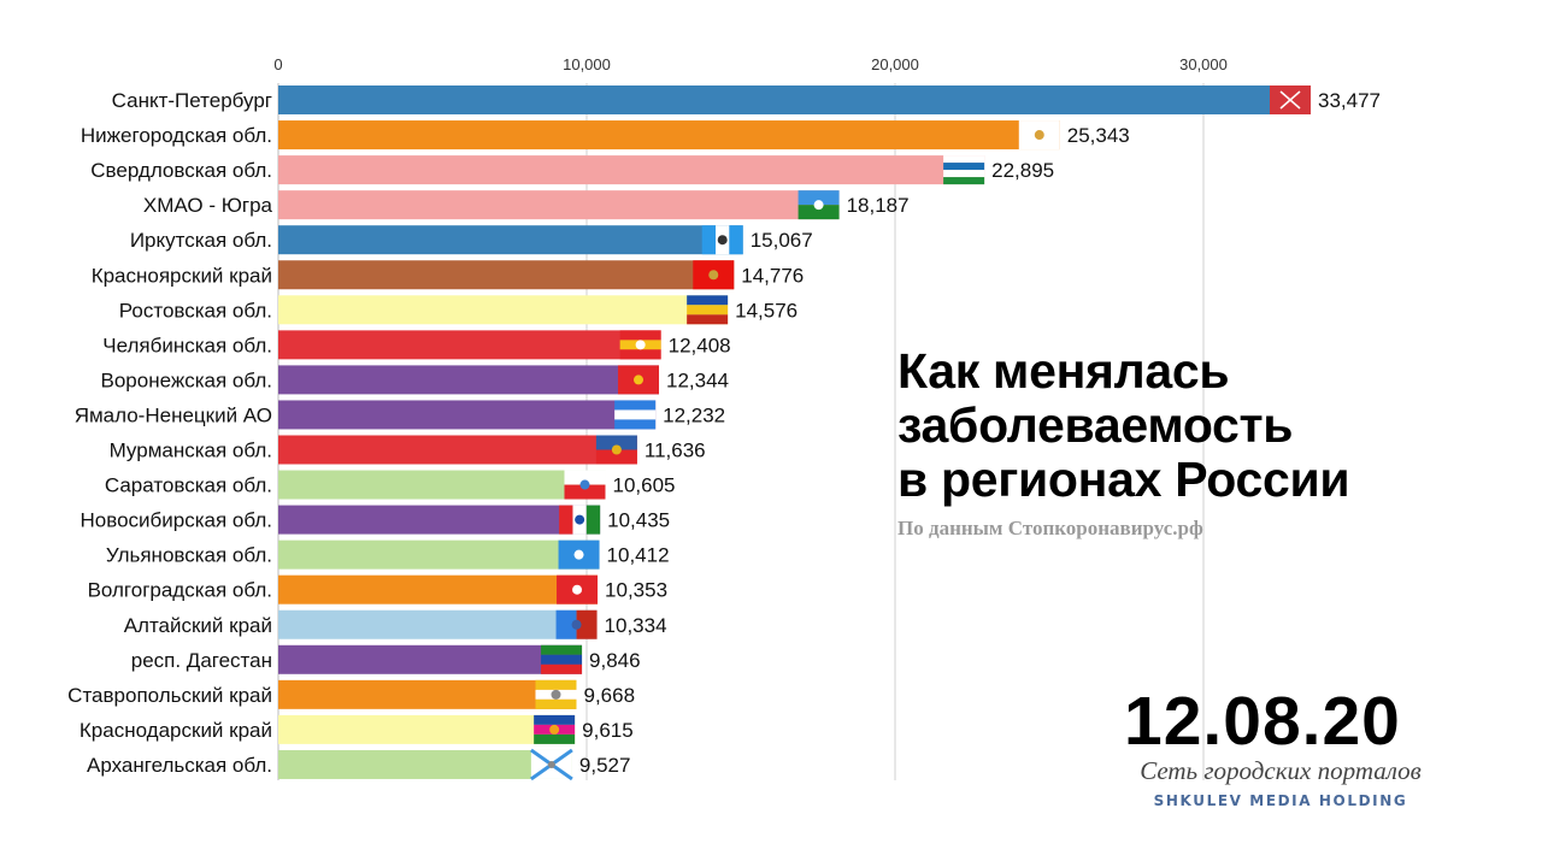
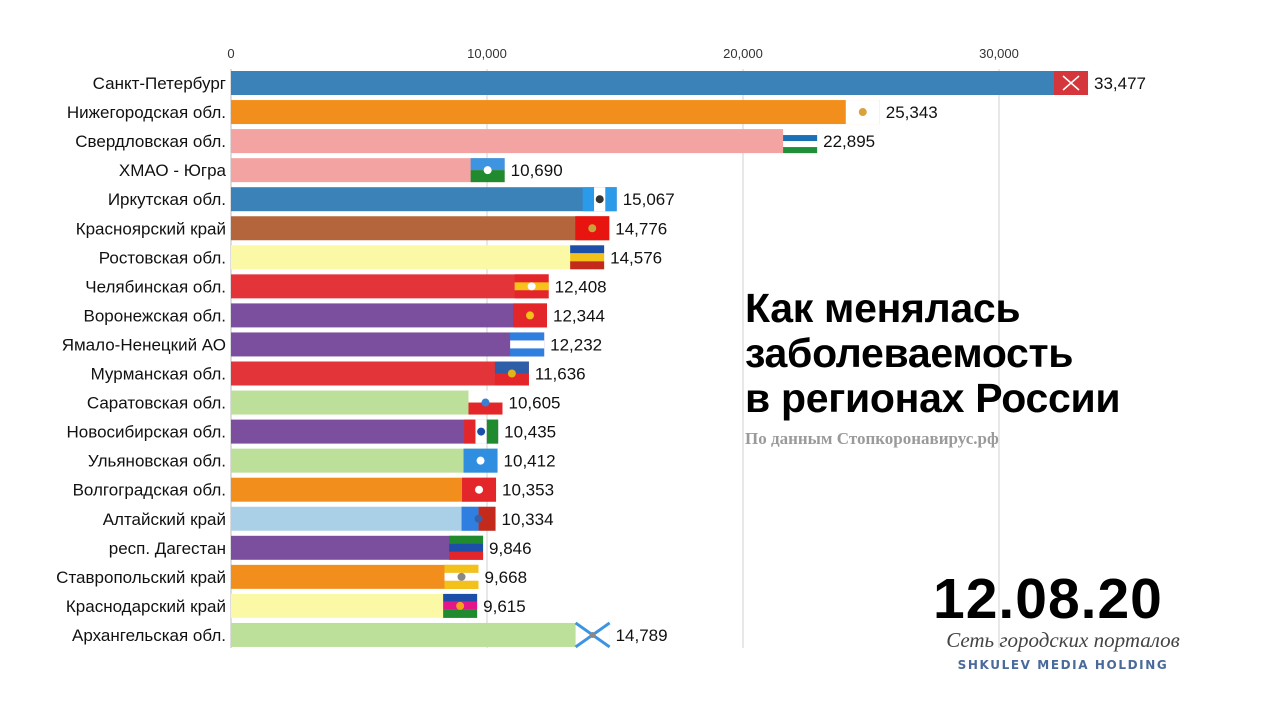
ХМАО - Югра: 18,187 -> 10,690
Архангельская обл.: 9,527 -> 14,789
